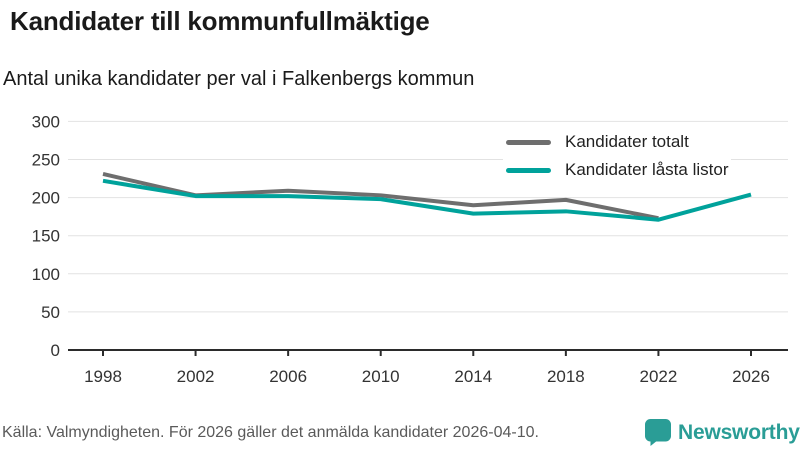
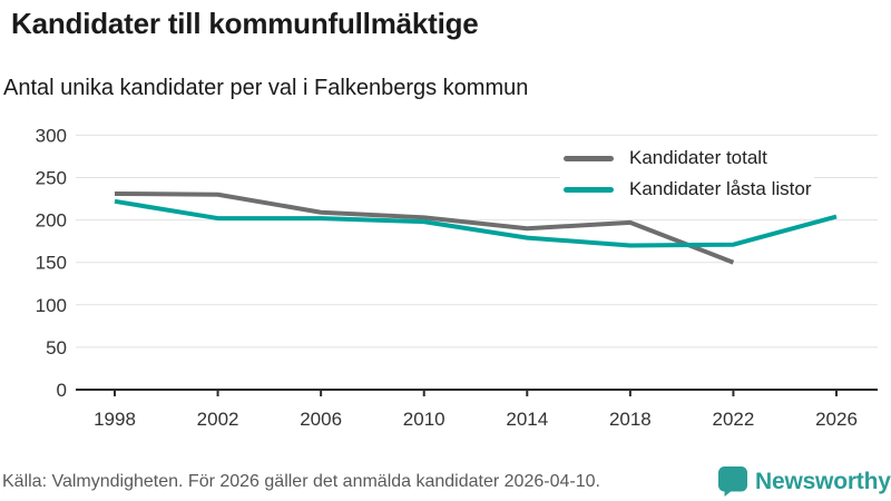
Kandidater totalt/2002: 200 -> 230
Kandidater låsta listor/2018: 180 -> 170
Kandidater totalt/2022: 170 -> 150
